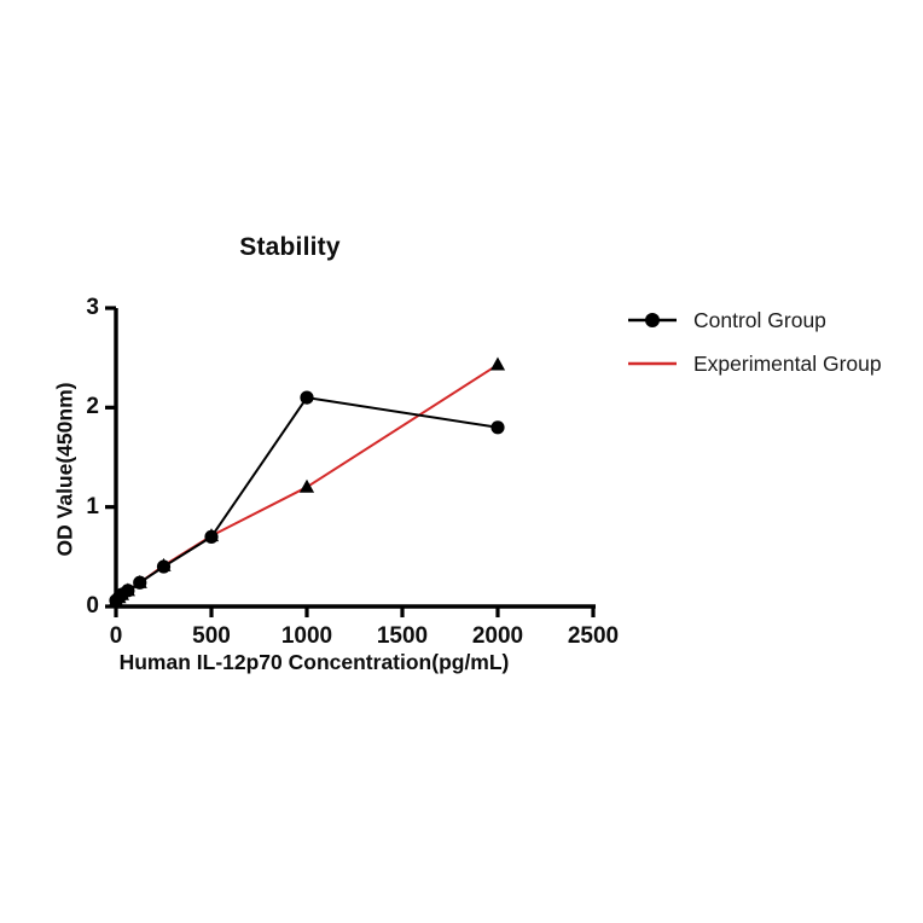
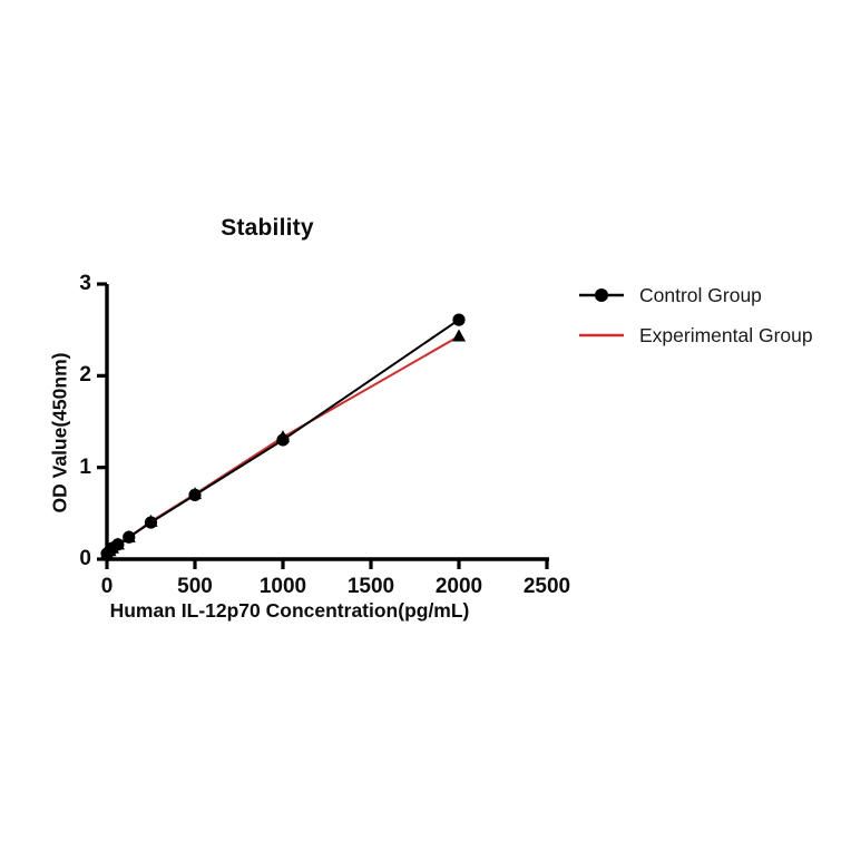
Control Group/1000: 2.1 -> 1.3
Experimental Group/1000: 1.2 -> 1.3
Control Group/2000: 1.8 -> 2.6
